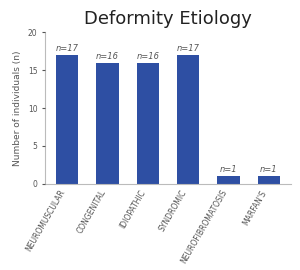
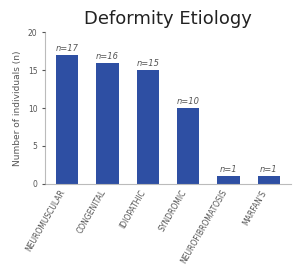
IDIOPATHIC: n=16 -> n=15
SYNDROMIC: n=17 -> n=10
